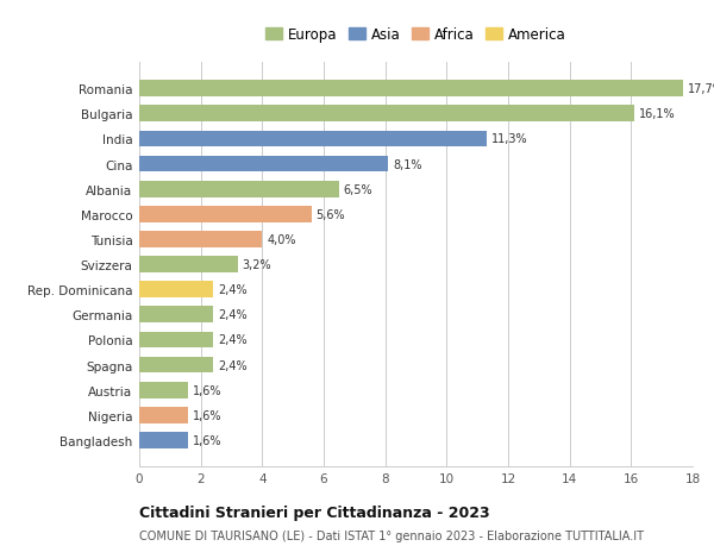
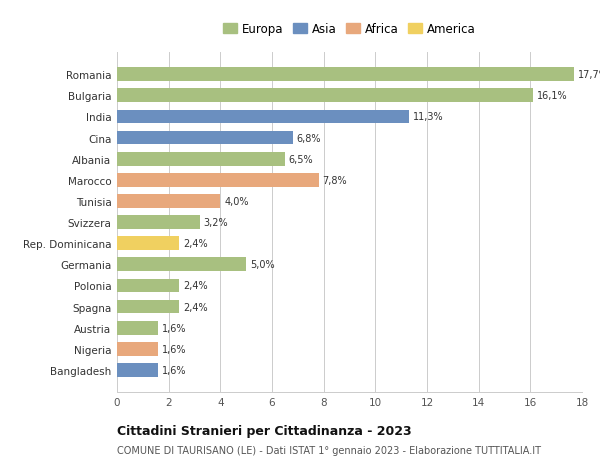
Cina: 8,1% -> 6,8%
Marocco: 5,6% -> 7,8%
Germania: 2,4% -> 5,0%
